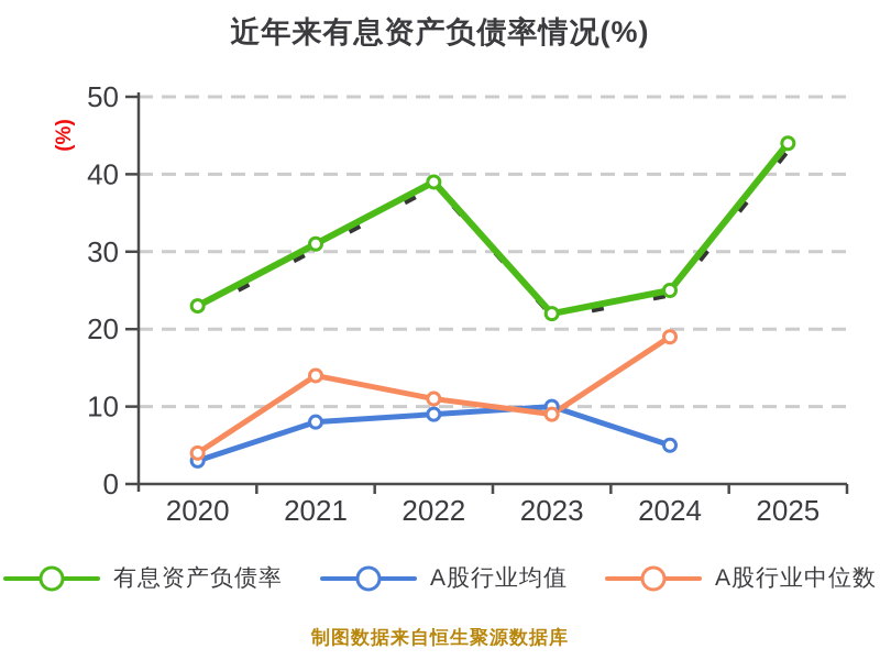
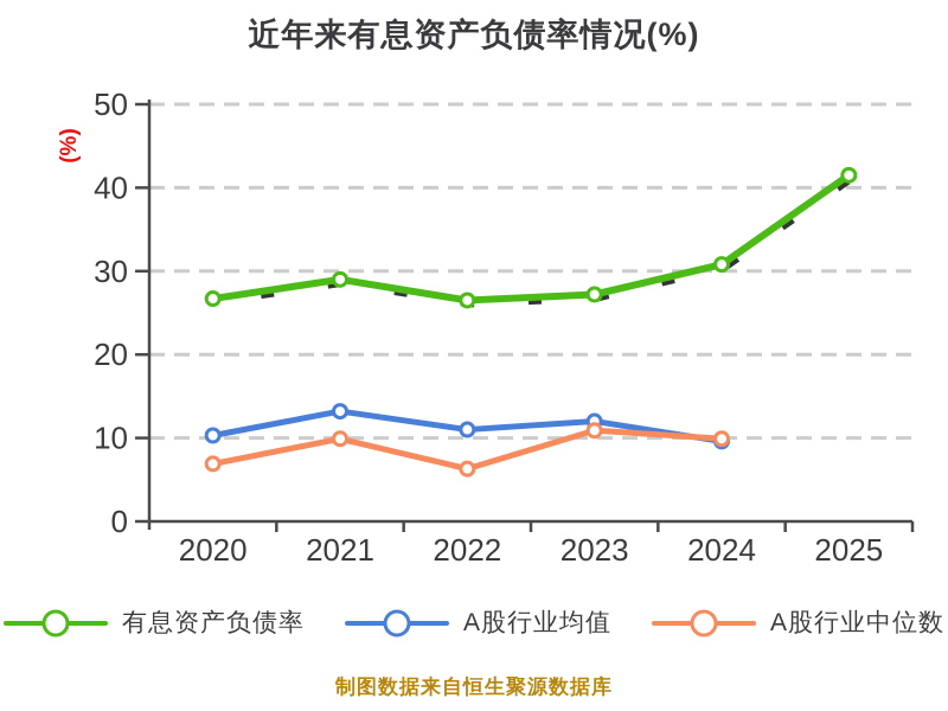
有息资产负债率/2020: 23 -> 27
A股行业均值/2020: 3 -> 10
A股行业中位数/2020: 4 -> 7
有息资产负债率/2021: 31 -> 29
A股行业均值/2021: 8 -> 13
A股行业中位数/2021: 14 -> 10
有息资产负债率/2022: 39 -> 26
A股行业均值/2022: 9 -> 11
A股行业中位数/2022: 11 -> 6
有息资产负债率/2023: 22 -> 27
A股行业均值/2023: 10 -> 12
A股行业中位数/2023: 9 -> 11
有息资产负债率/2024: 25 -> 31
A股行业均值/2024: 5 -> 10
A股行业中位数/2024: 19 -> 10
有息资产负债率/2025: 44 -> 42
